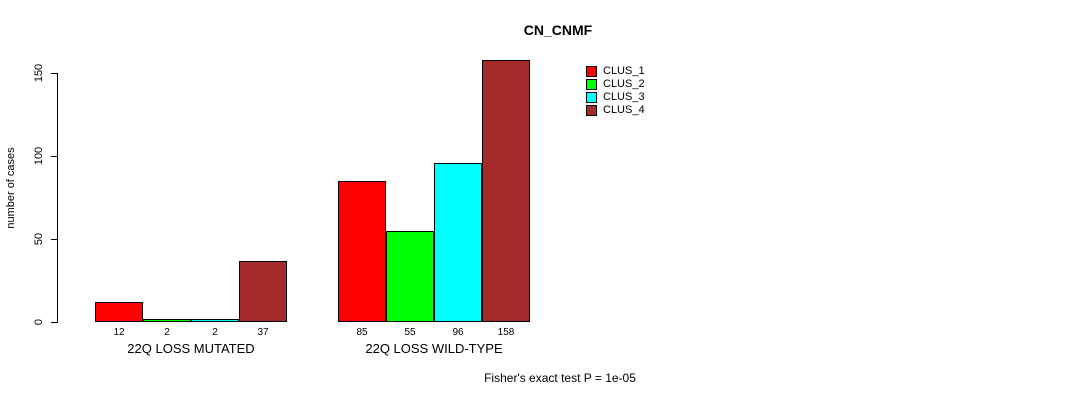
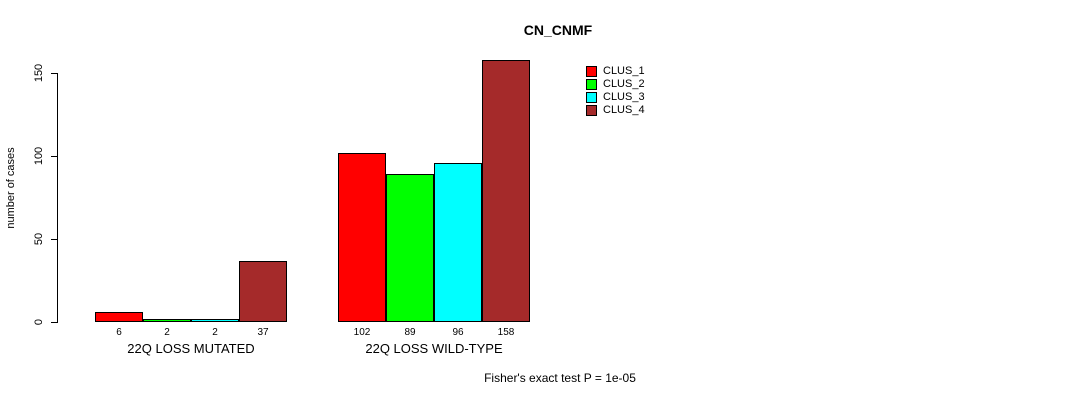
CLUS_1/22Q LOSS MUTATED: 12 -> 6
CLUS_1/22Q LOSS WILD-TYPE: 85 -> 102
CLUS_2/22Q LOSS WILD-TYPE: 55 -> 89
